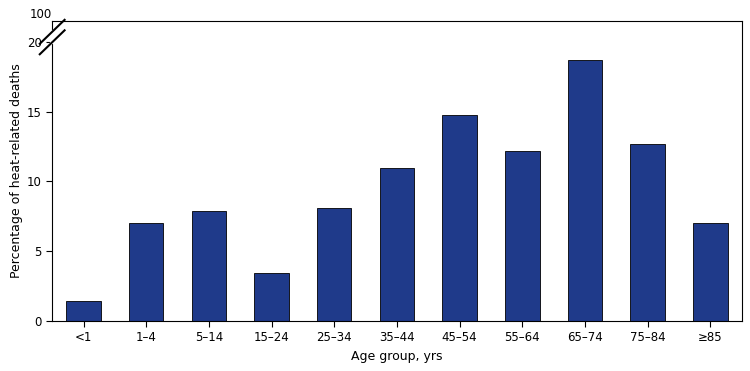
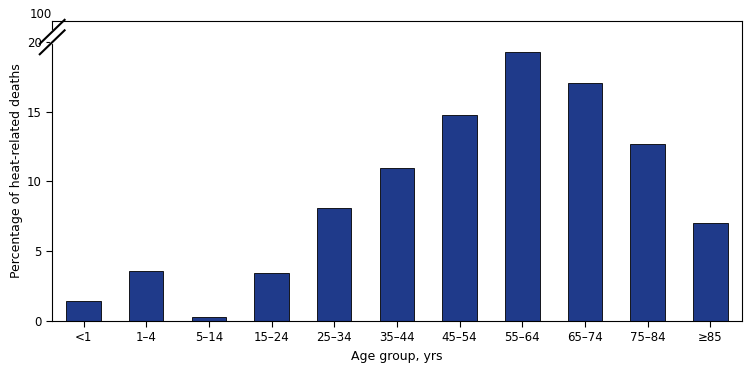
1–4: 7.0 -> 3.6
5–14: 7.9 -> 0.3
55–64: 12.2 -> 19.3
65–74: 18.7 -> 17.1
